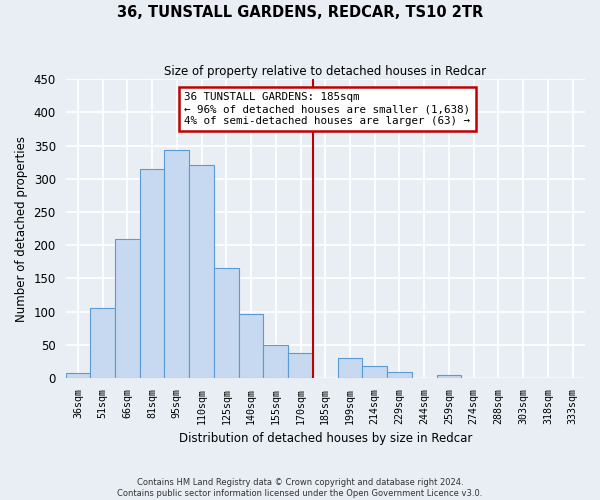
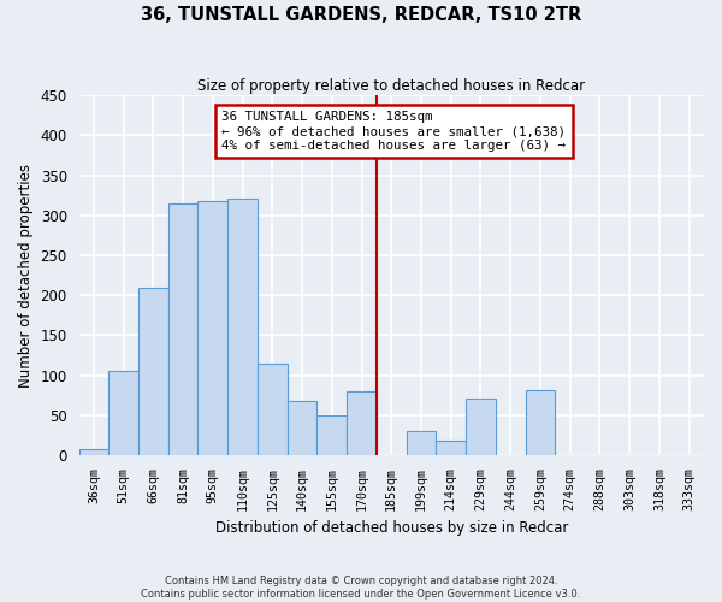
95sqm: 343 -> 318
125sqm: 165 -> 114
140sqm: 97 -> 68
170sqm: 37 -> 80
229sqm: 9 -> 70
259sqm: 5 -> 82
